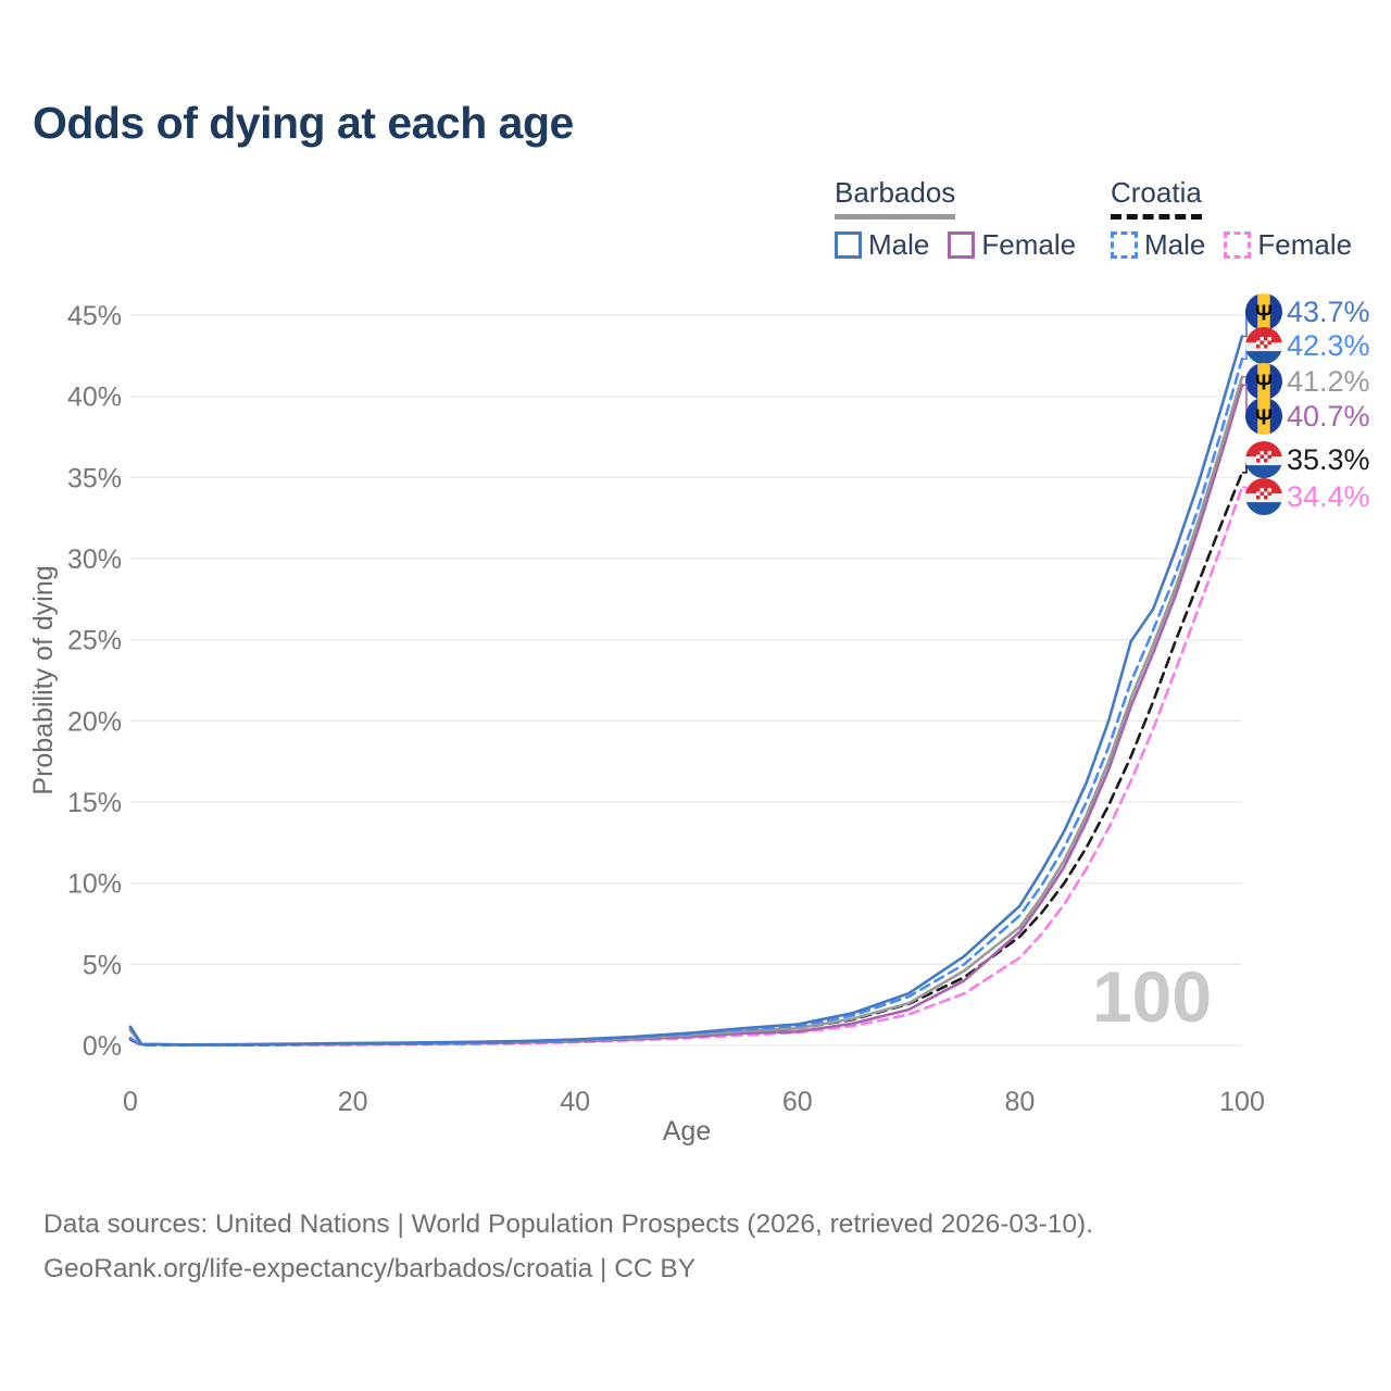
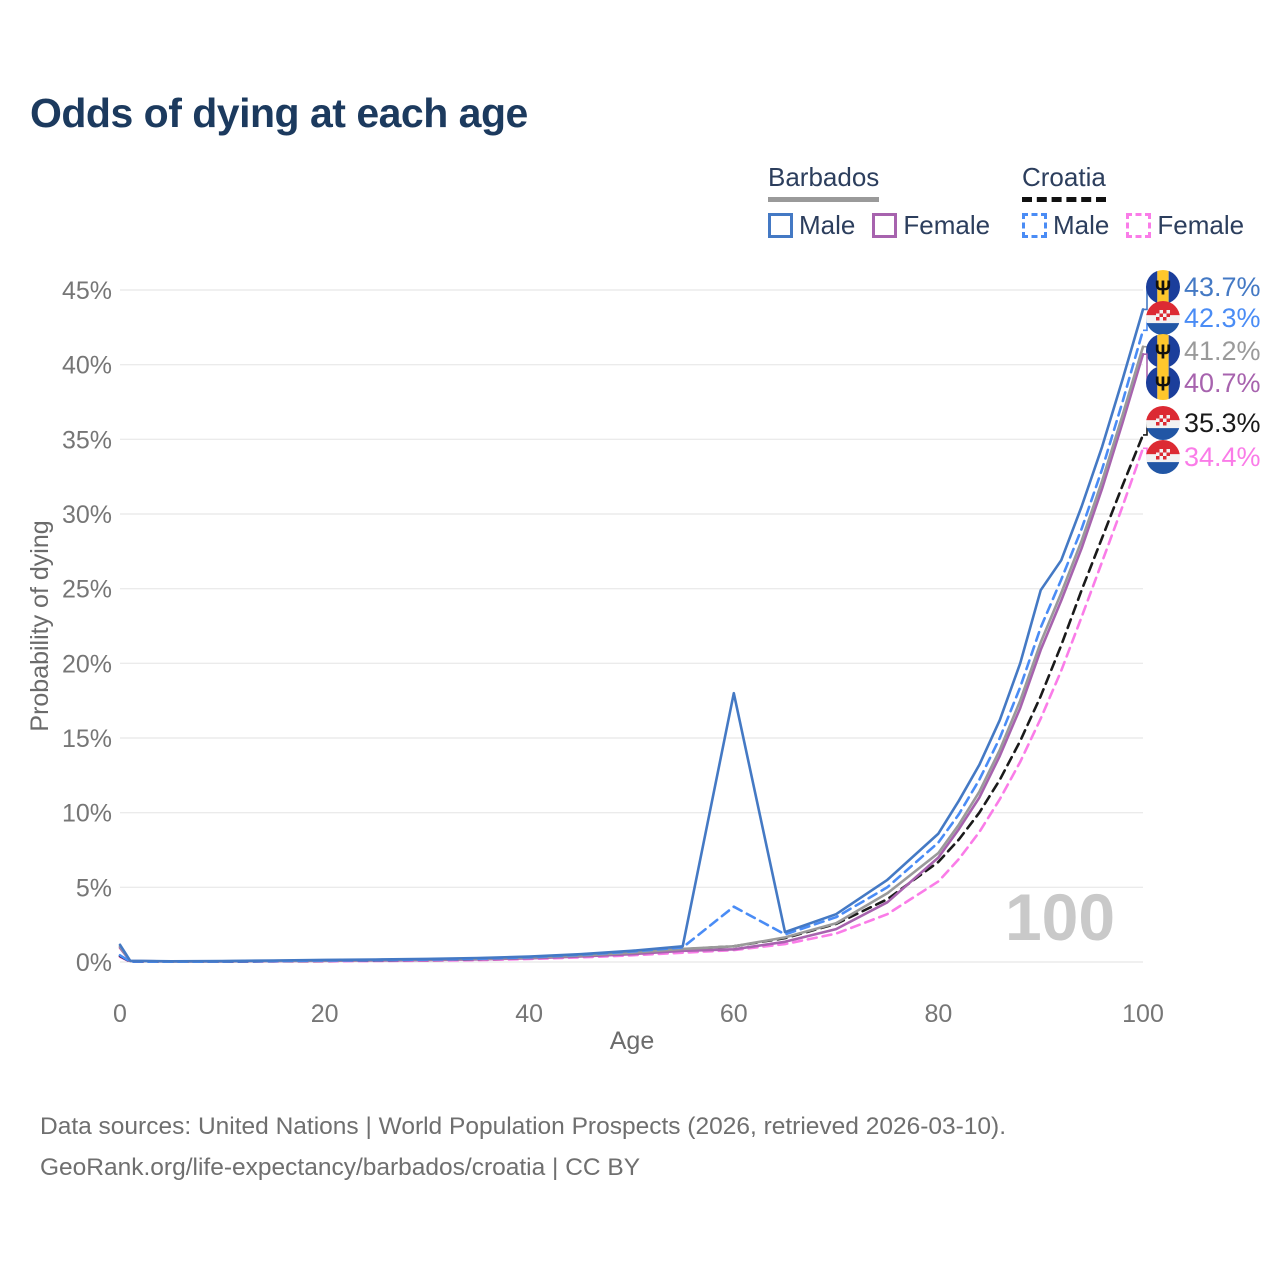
Croatia Male/60: 1.2% -> 3.7%
Barbados Male/60: 1.3% -> 18.0%
